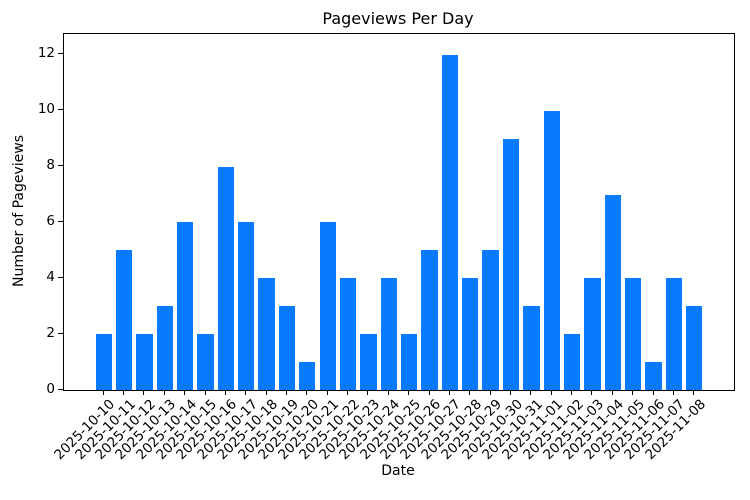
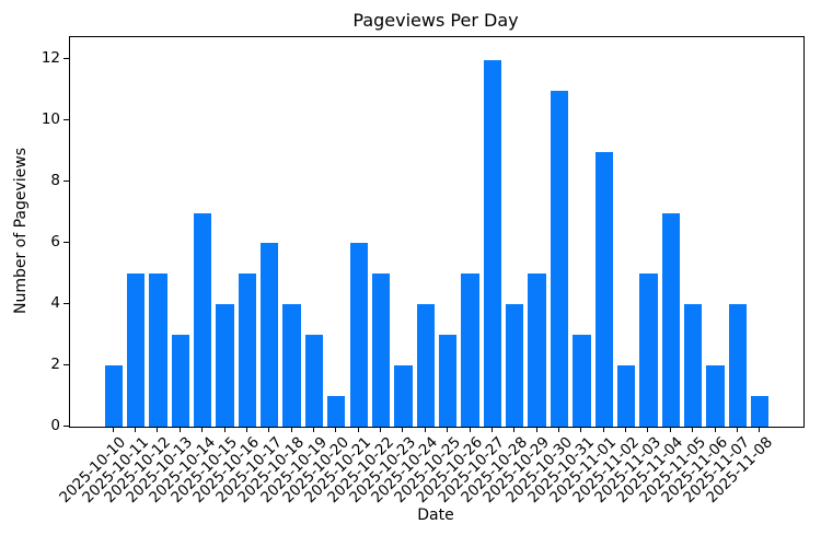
2025-10-12: 2 -> 5
2025-10-14: 6 -> 7
2025-10-15: 2 -> 4
2025-10-16: 8 -> 5
2025-10-22: 4 -> 5
2025-10-25: 2 -> 3
2025-10-30: 9 -> 11
2025-11-01: 10 -> 9
2025-11-03: 4 -> 5
2025-11-06: 1 -> 2
2025-11-08: 3 -> 1
